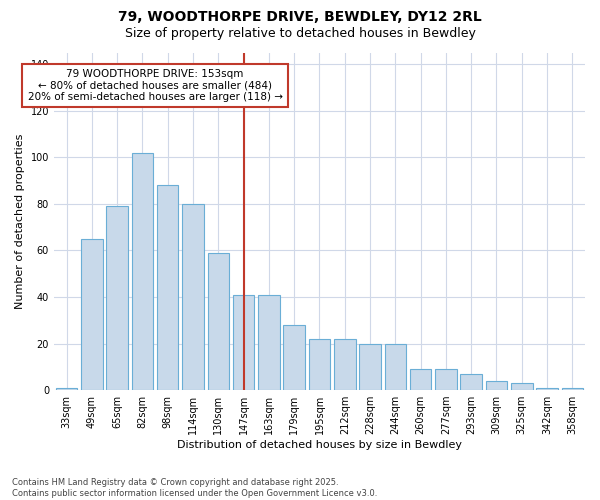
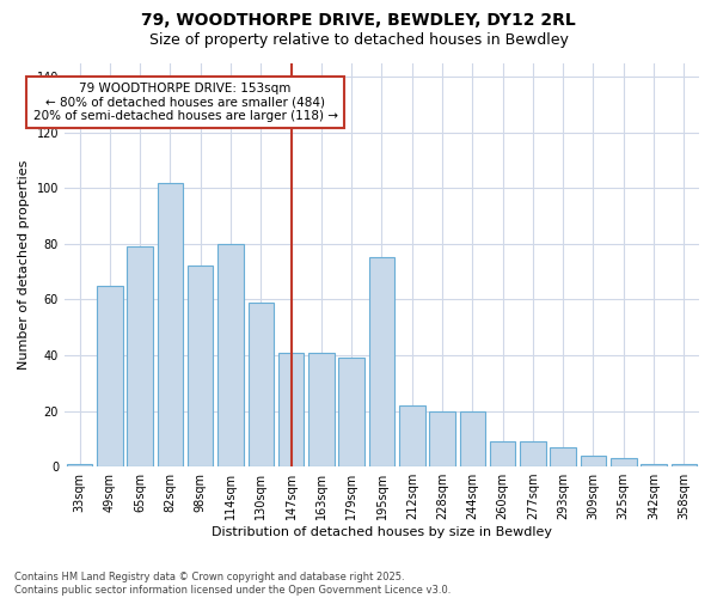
98sqm: 88 -> 72
179sqm: 28 -> 39
195sqm: 22 -> 75
